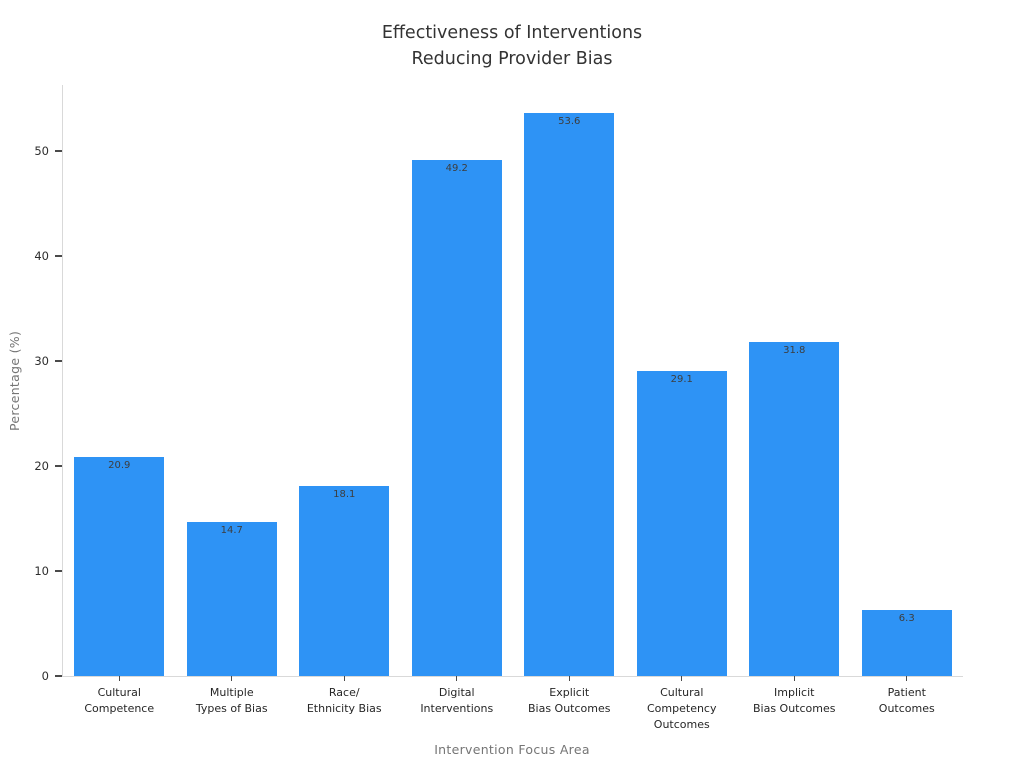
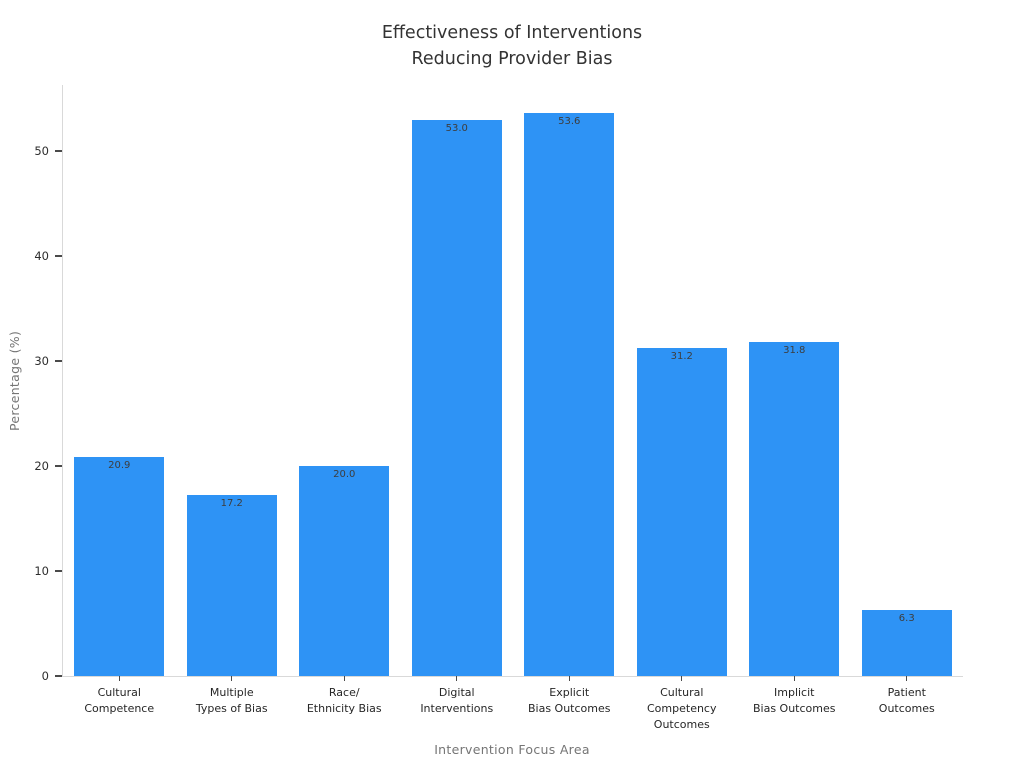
Multiple Types of Bias: 14.7 -> 17.2
Race/ Ethnicity Bias: 18.1 -> 20.0
Digital Interventions: 49.2 -> 53.0
Cultural Competency Outcomes: 29.1 -> 31.2
